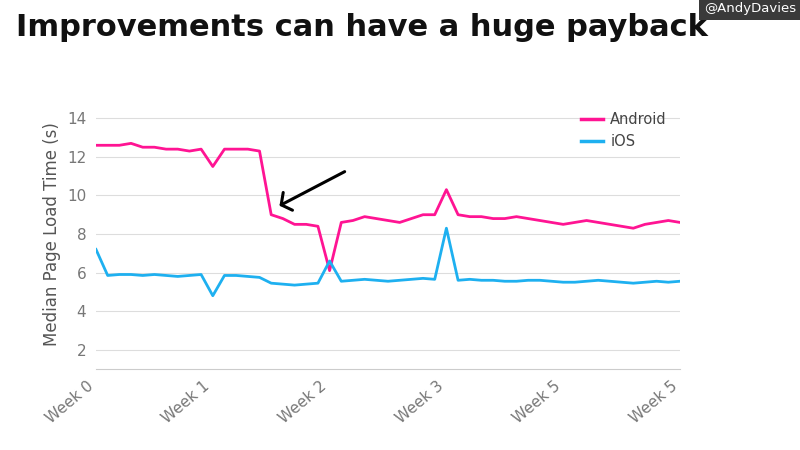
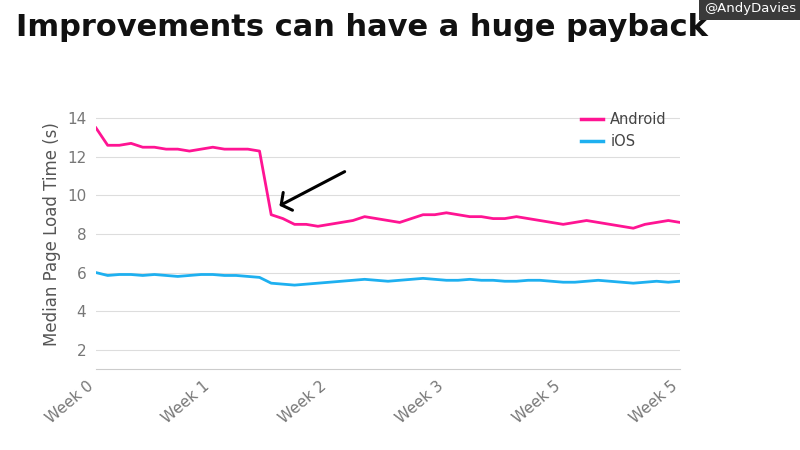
Android/Week 0: 12.6 -> 13.5
iOS/Week 0: 7.2 -> 6.0
Android/Week 1: 11.5 -> 12.5
iOS/Week 1: 4.8 -> 5.9
Android/Week 2: 6.1 -> 8.5
iOS/Week 2: 6.6 -> 5.5
Android/Week 3: 10.3 -> 9.1
iOS/Week 3: 8.3 -> 5.6
